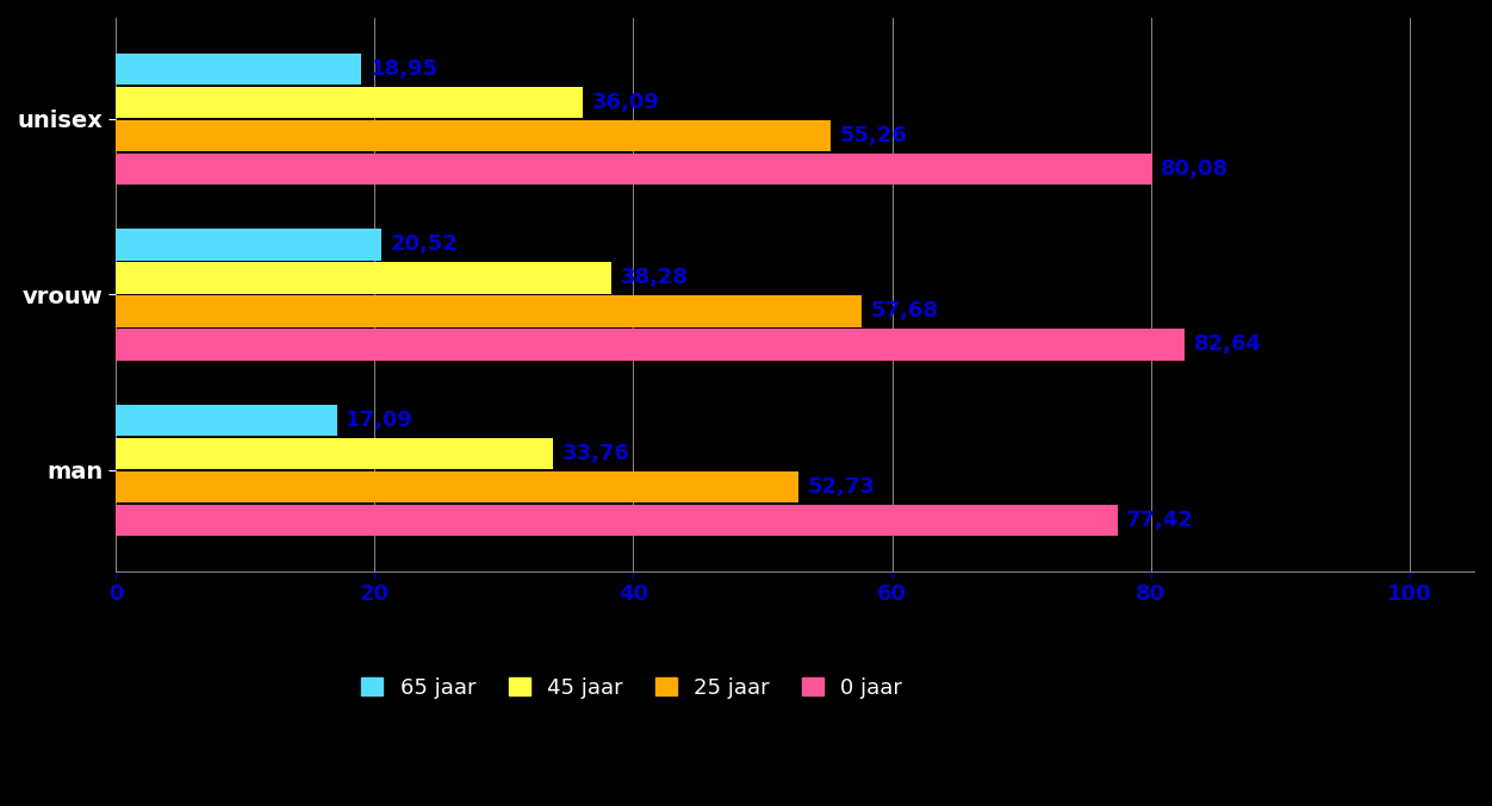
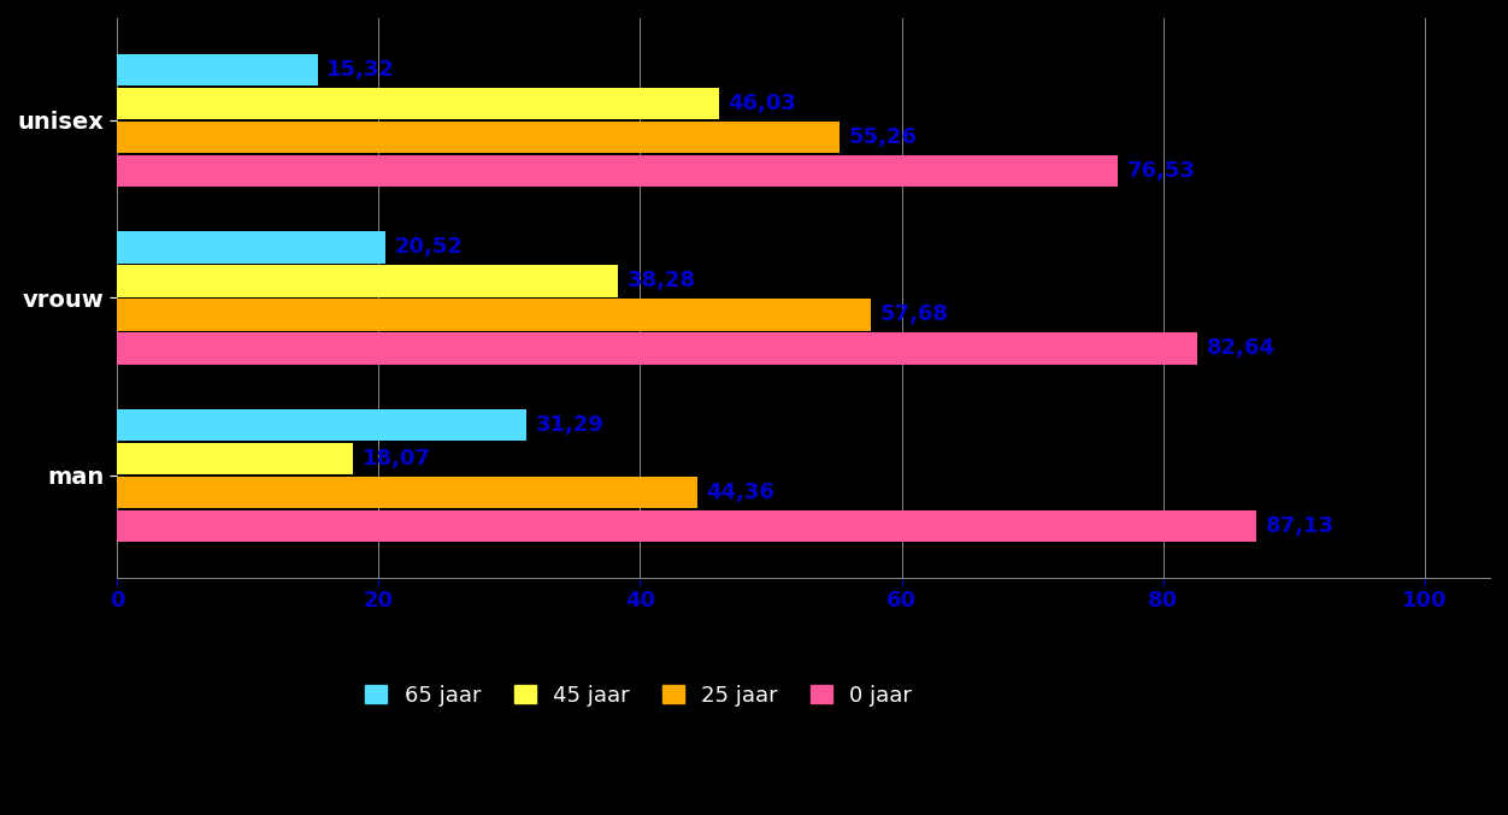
65 jaar/unisex: 18,95 -> 15,32
45 jaar/unisex: 36,09 -> 46,03
0 jaar/unisex: 80,08 -> 76,53
65 jaar/man: 17,09 -> 31,29
45 jaar/man: 33,76 -> 18,07
25 jaar/man: 52,73 -> 44,36
0 jaar/man: 77,42 -> 87,13
